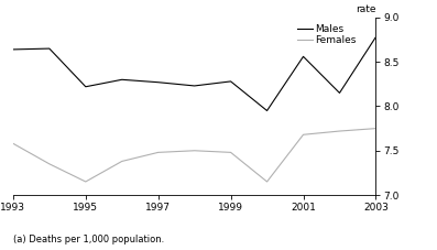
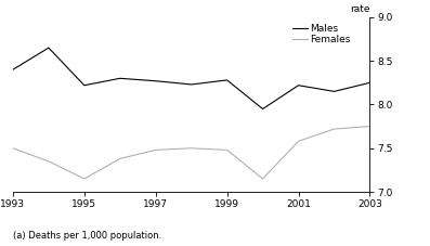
Males/1993: 8.64 -> 8.40
Females/1993: 7.58 -> 7.50
Males/2001: 8.56 -> 8.22
Females/2001: 7.68 -> 7.58
Males/2003: 8.78 -> 8.25
